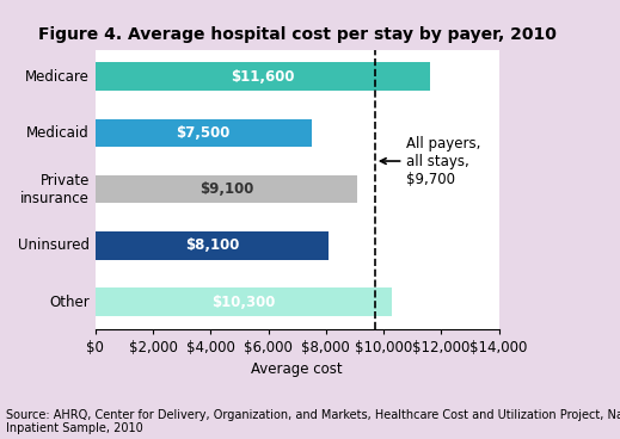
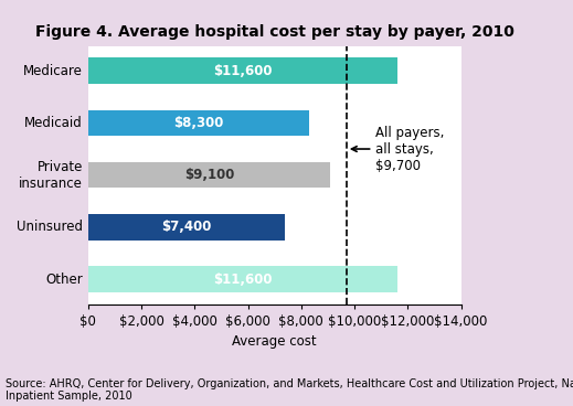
Medicaid: $7,500 -> $8,300
Uninsured: $8,100 -> $7,400
Other: $10,300 -> $11,600
